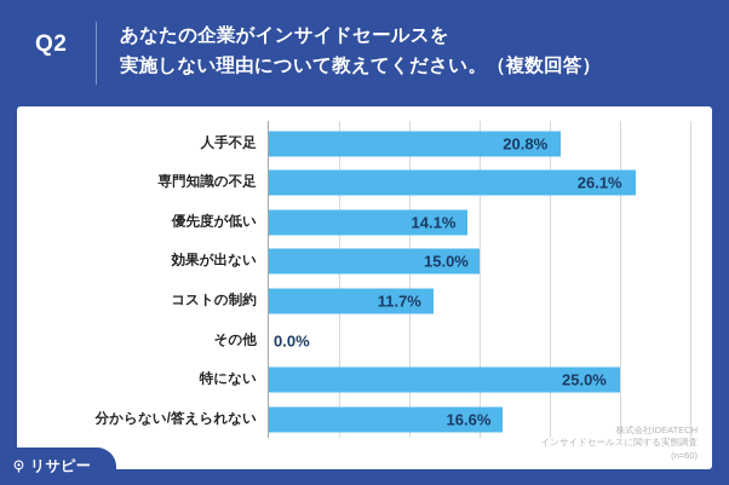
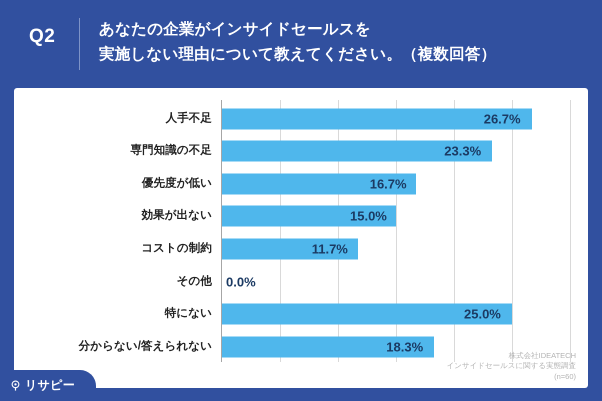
人手不足: 20.8% -> 26.7%
専門知識の不足: 26.1% -> 23.3%
優先度が低い: 14.1% -> 16.7%
分からない/答えられない: 16.6% -> 18.3%
